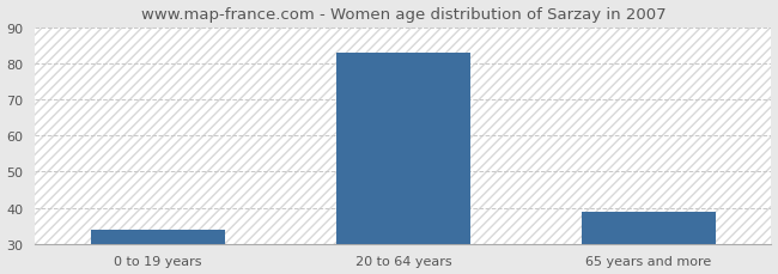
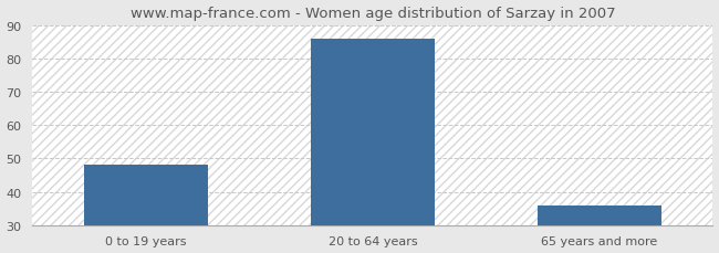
0 to 19 years: 34 -> 48
20 to 64 years: 83 -> 86
65 years and more: 39 -> 36
